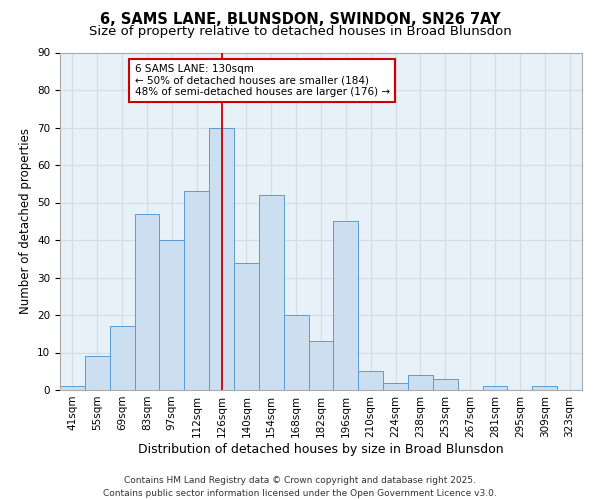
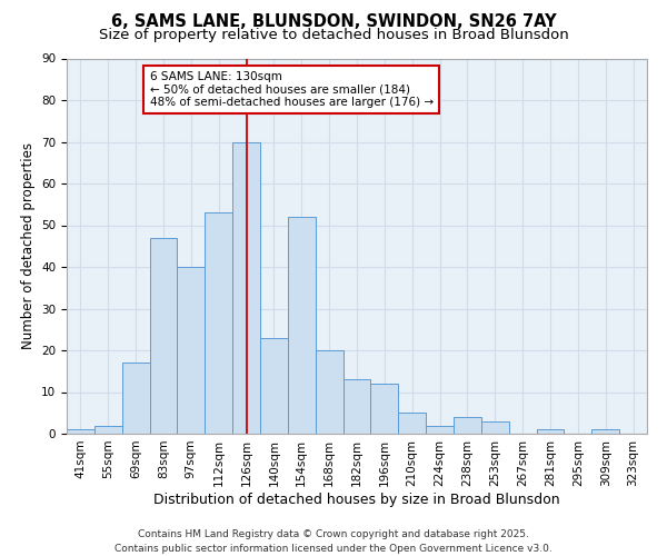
55sqm: 9 -> 2
140sqm: 34 -> 23
196sqm: 45 -> 12
